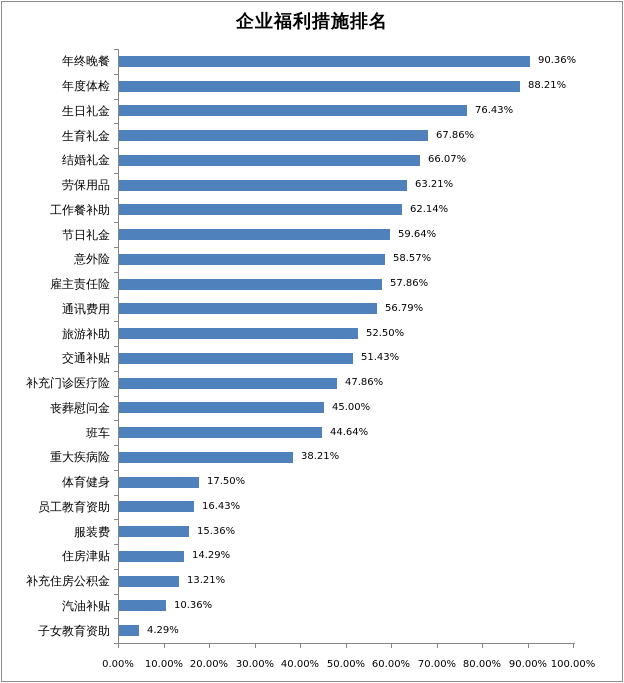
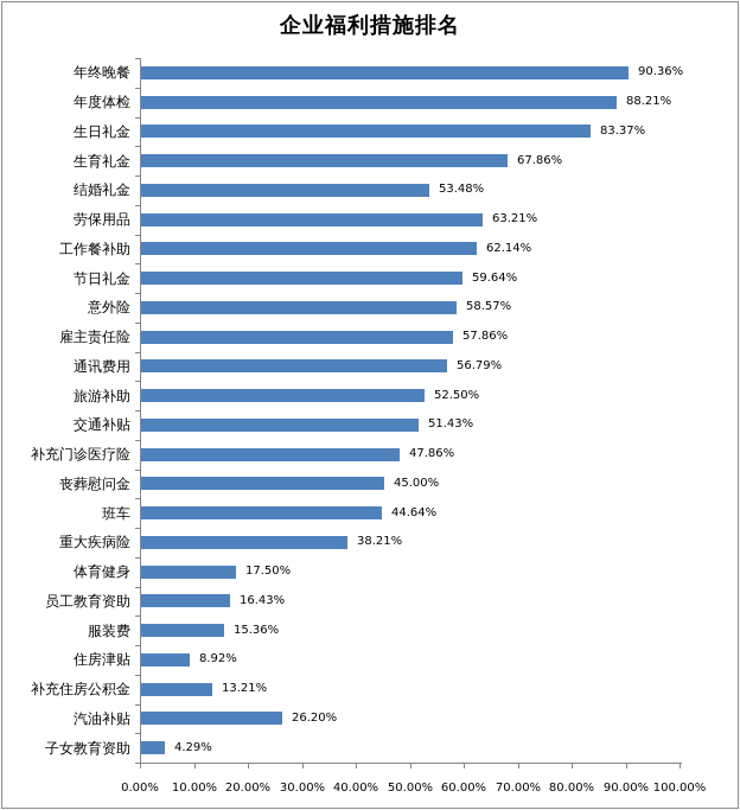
生日礼金: 76.43% -> 83.37%
结婚礼金: 66.07% -> 53.48%
住房津贴: 14.29% -> 8.92%
汽油补贴: 10.36% -> 26.20%
